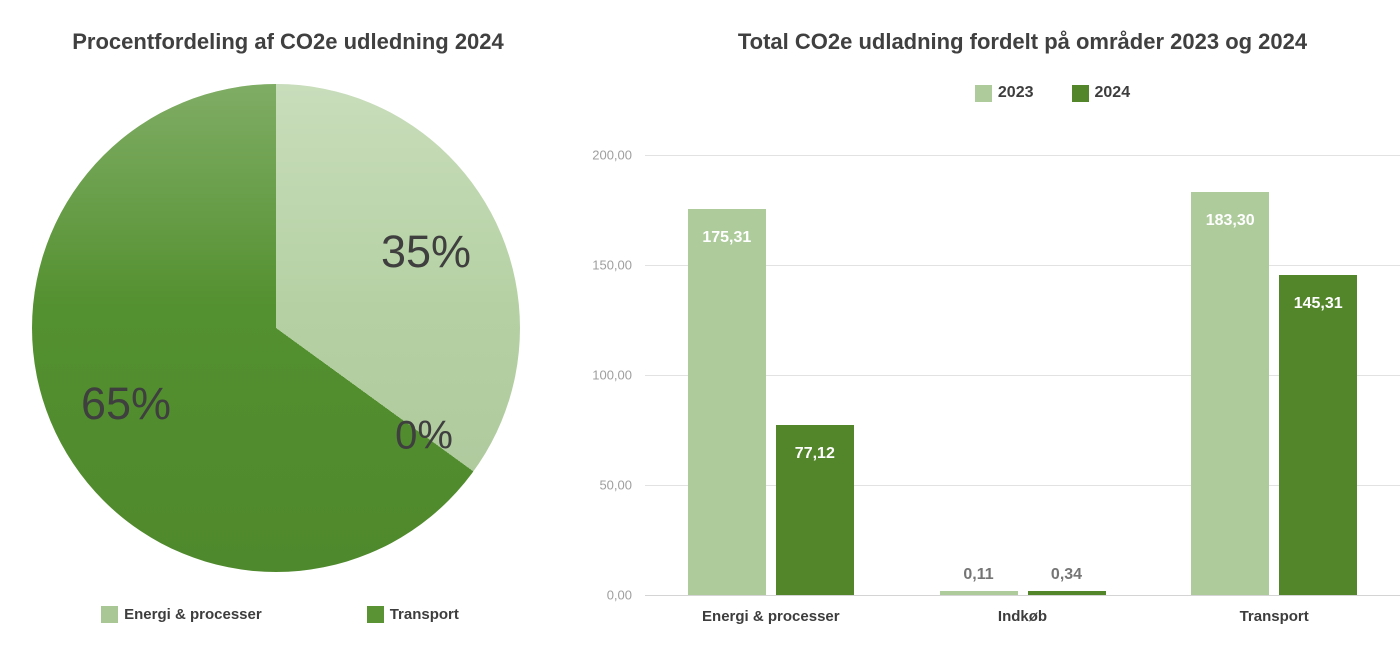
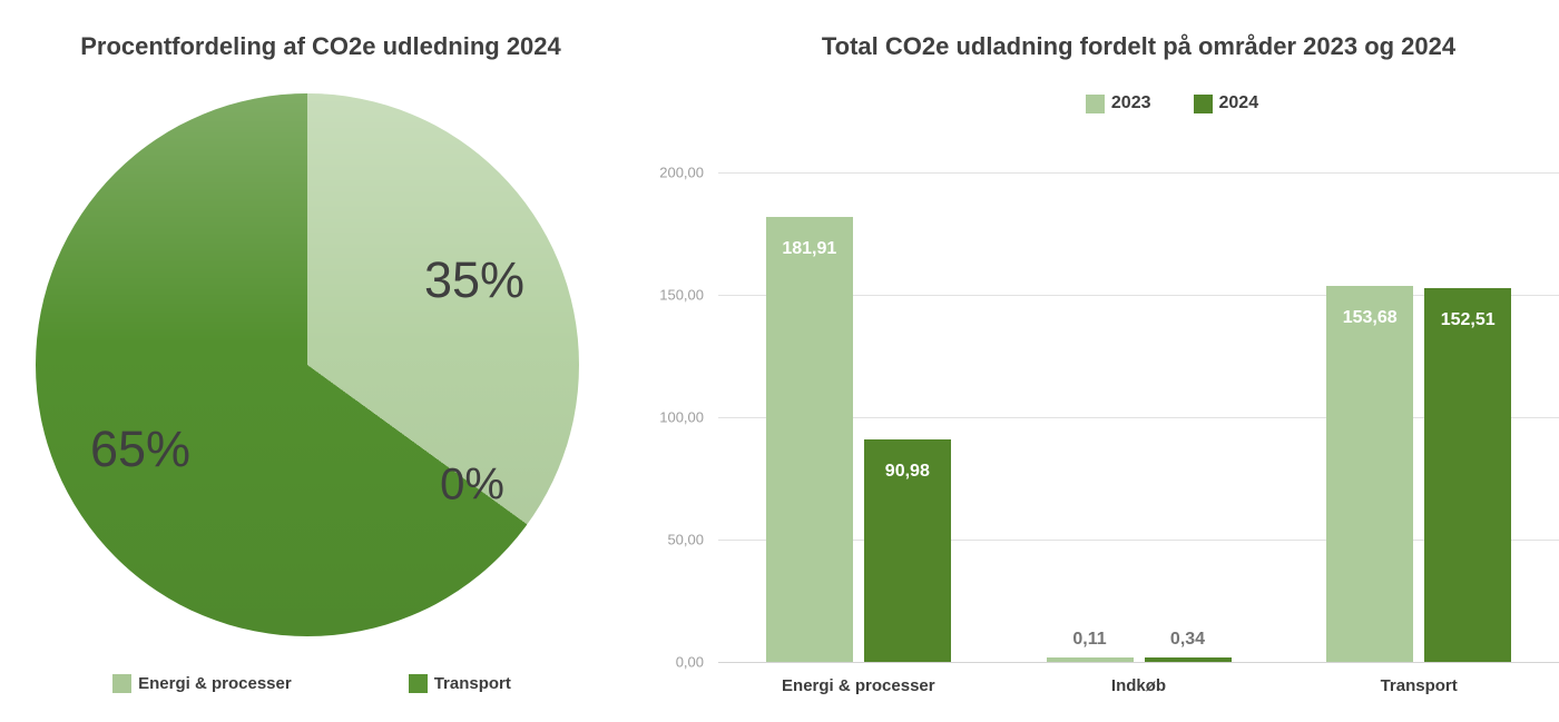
Total CO2e udladning fordelt på områder 2023 og 2024/2023/Energi & processer: 175,31 -> 181,91
Total CO2e udladning fordelt på områder 2023 og 2024/2024/Energi & processer: 77,12 -> 90,98
Total CO2e udladning fordelt på områder 2023 og 2024/2023/Transport: 183,30 -> 153,68
Total CO2e udladning fordelt på områder 2023 og 2024/2024/Transport: 145,31 -> 152,51
